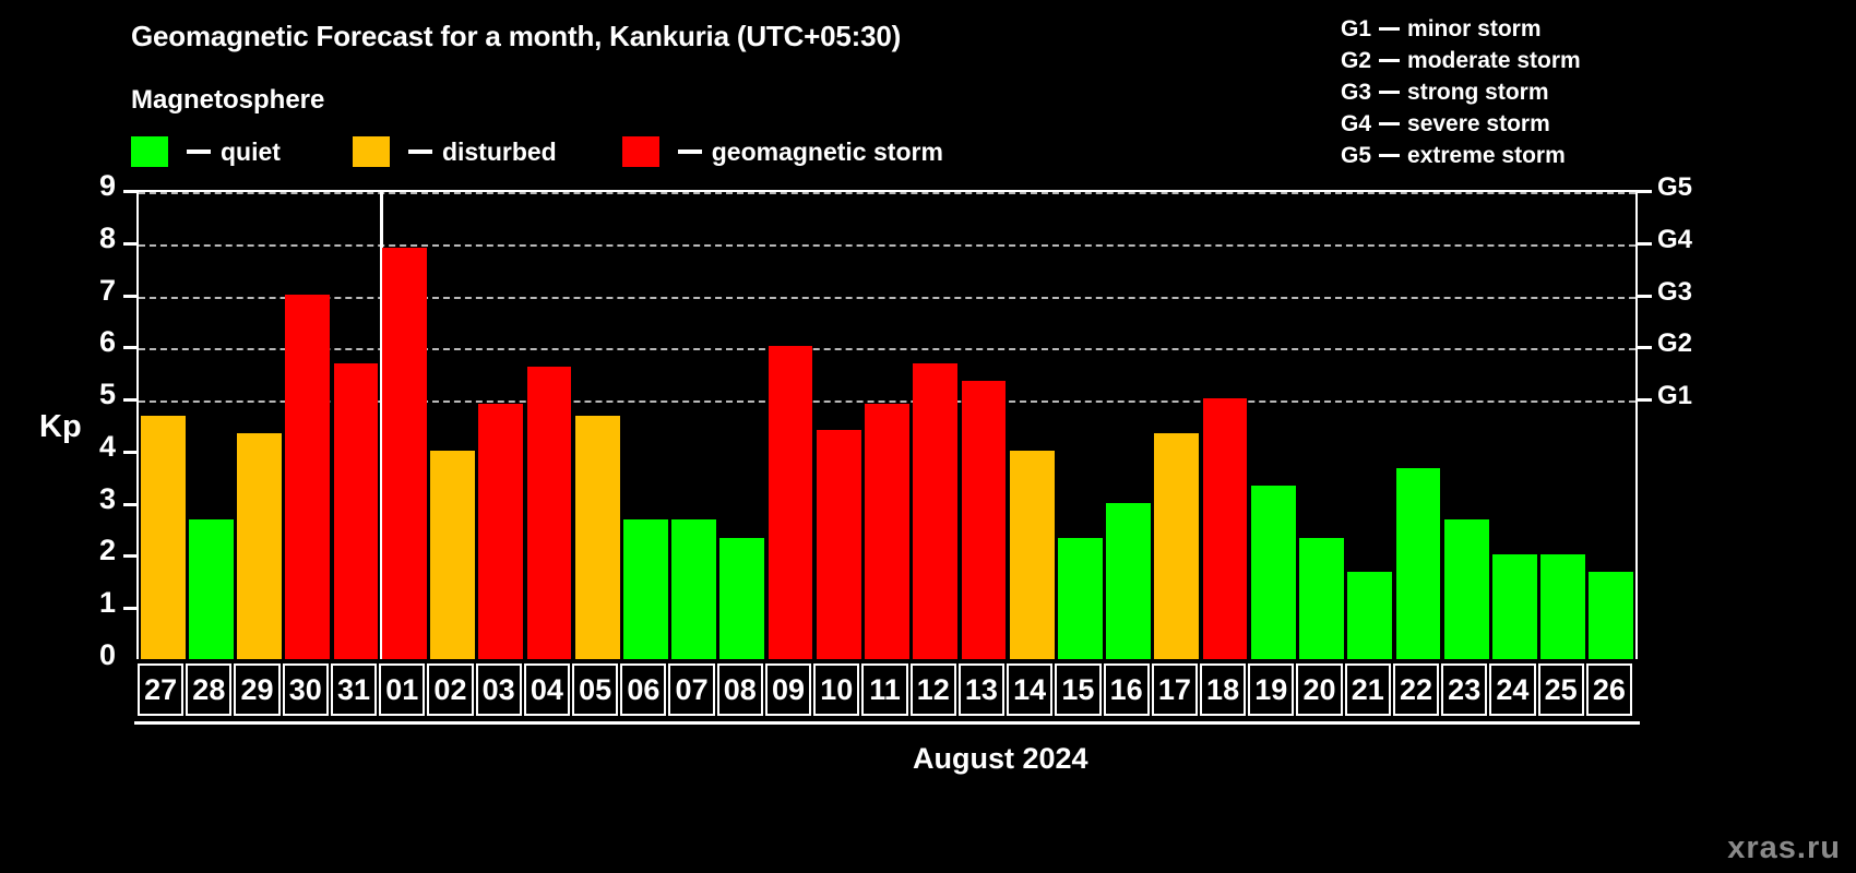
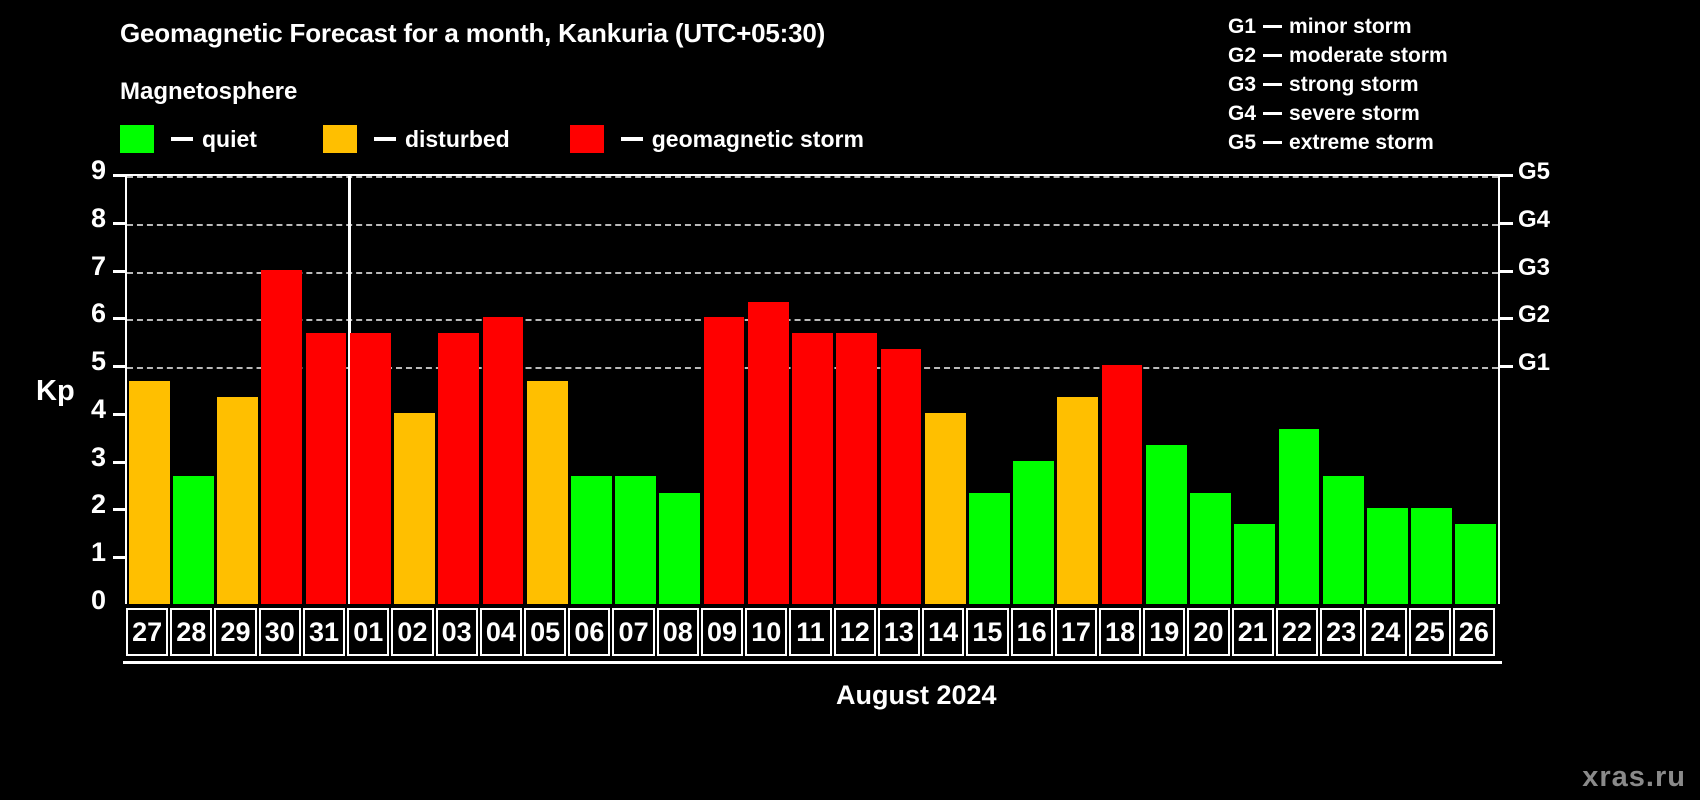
01: 7.9 -> 5.7
03: 4.9 -> 5.7
04: 5.6 -> 6.0
10: 4.4 -> 6.3
11: 4.9 -> 5.7
